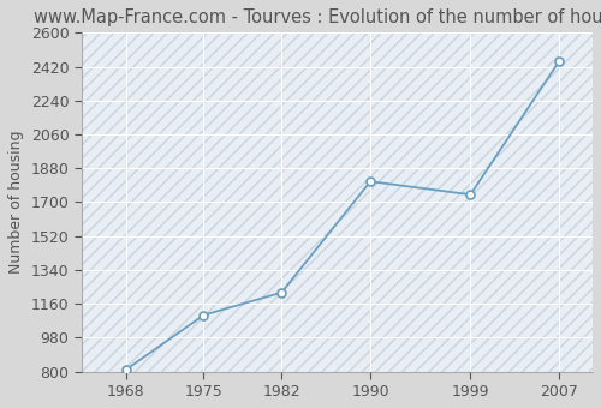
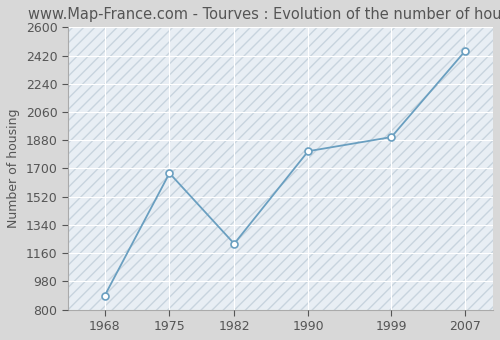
1968: 810 -> 890
1975: 1100 -> 1670
1999: 1740 -> 1900
